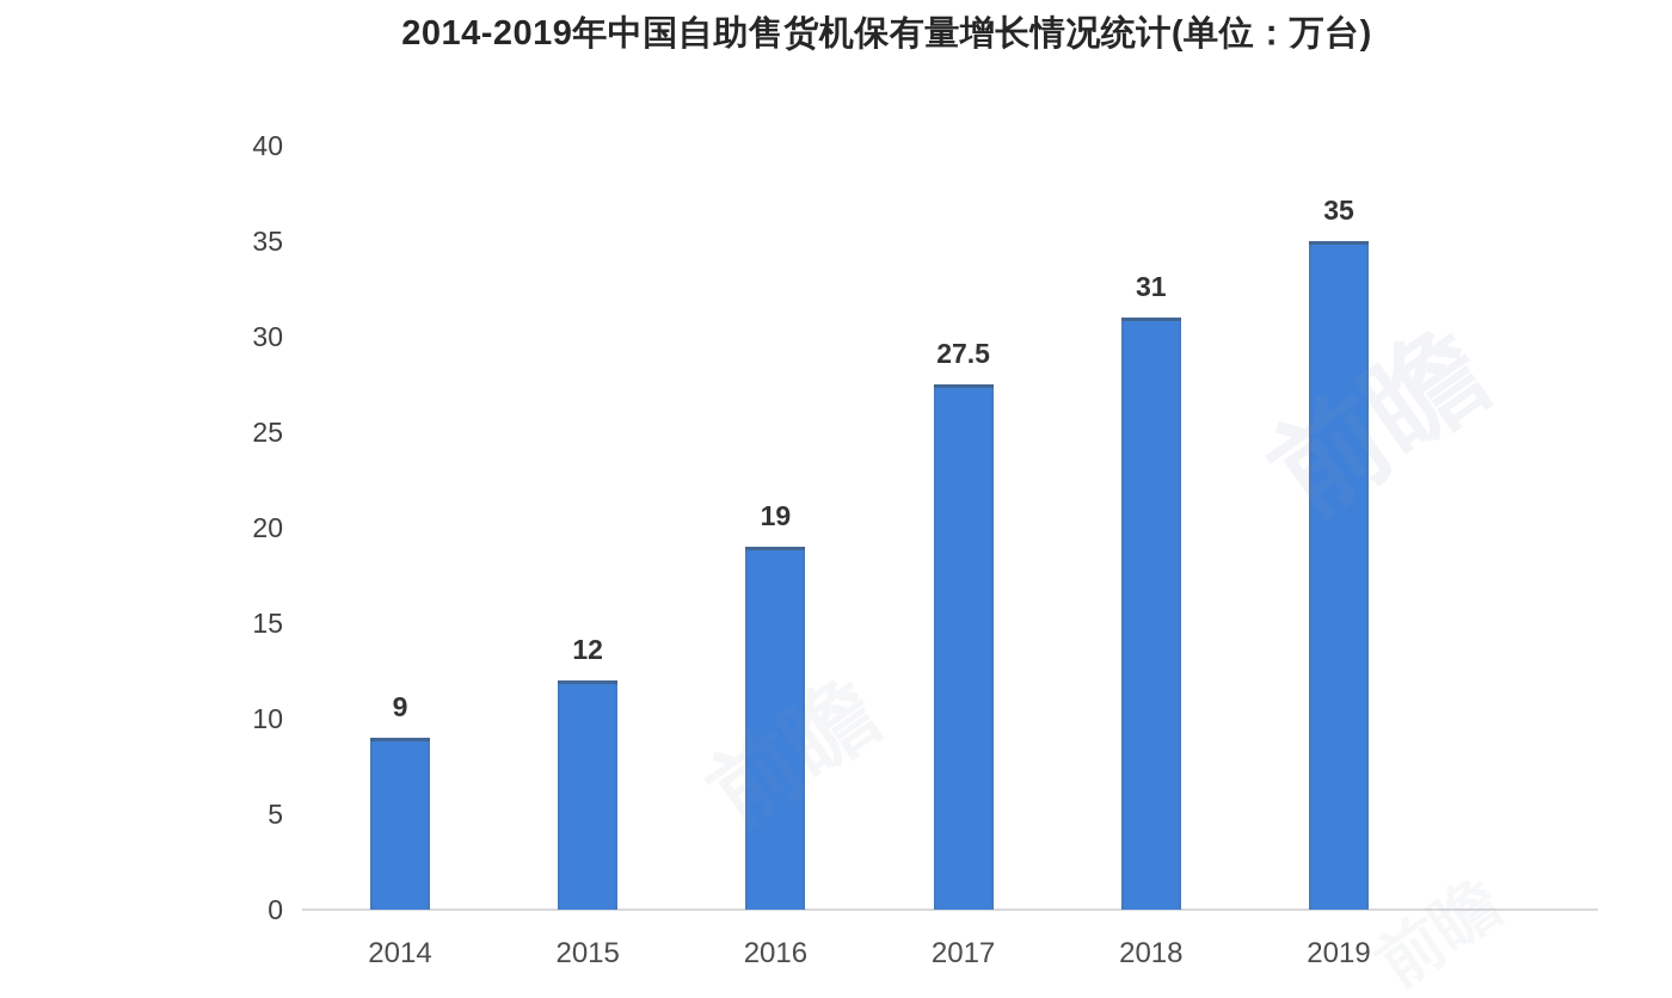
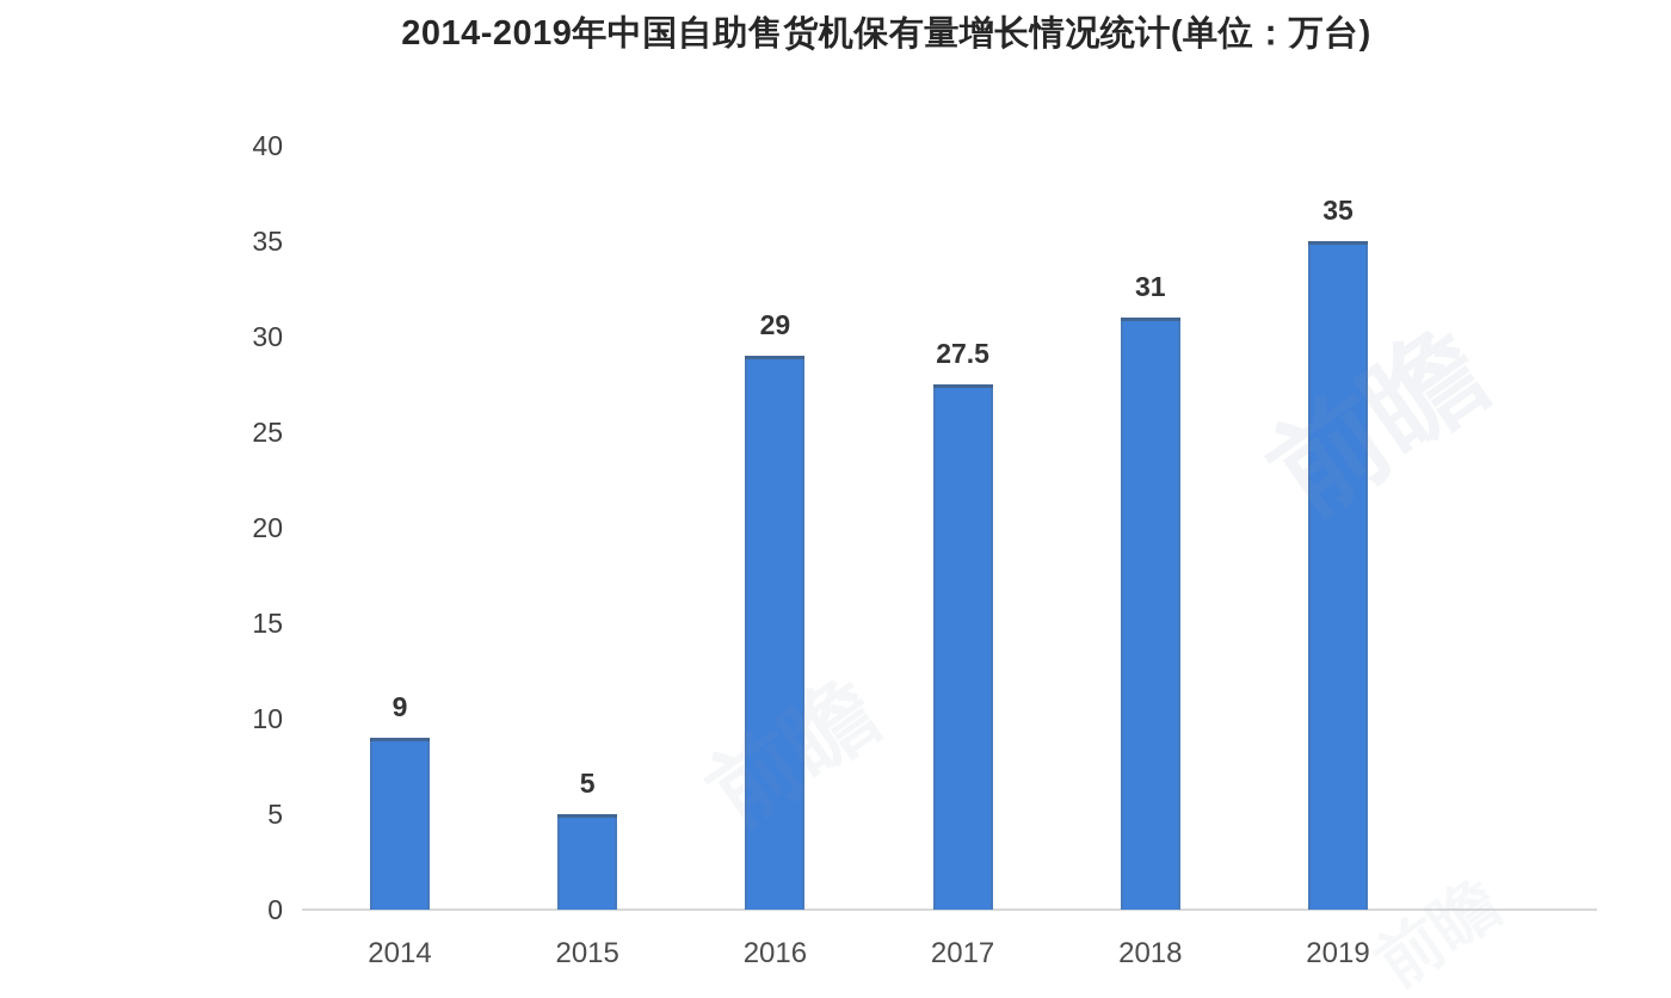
2015: 12 -> 5
2016: 19 -> 29
